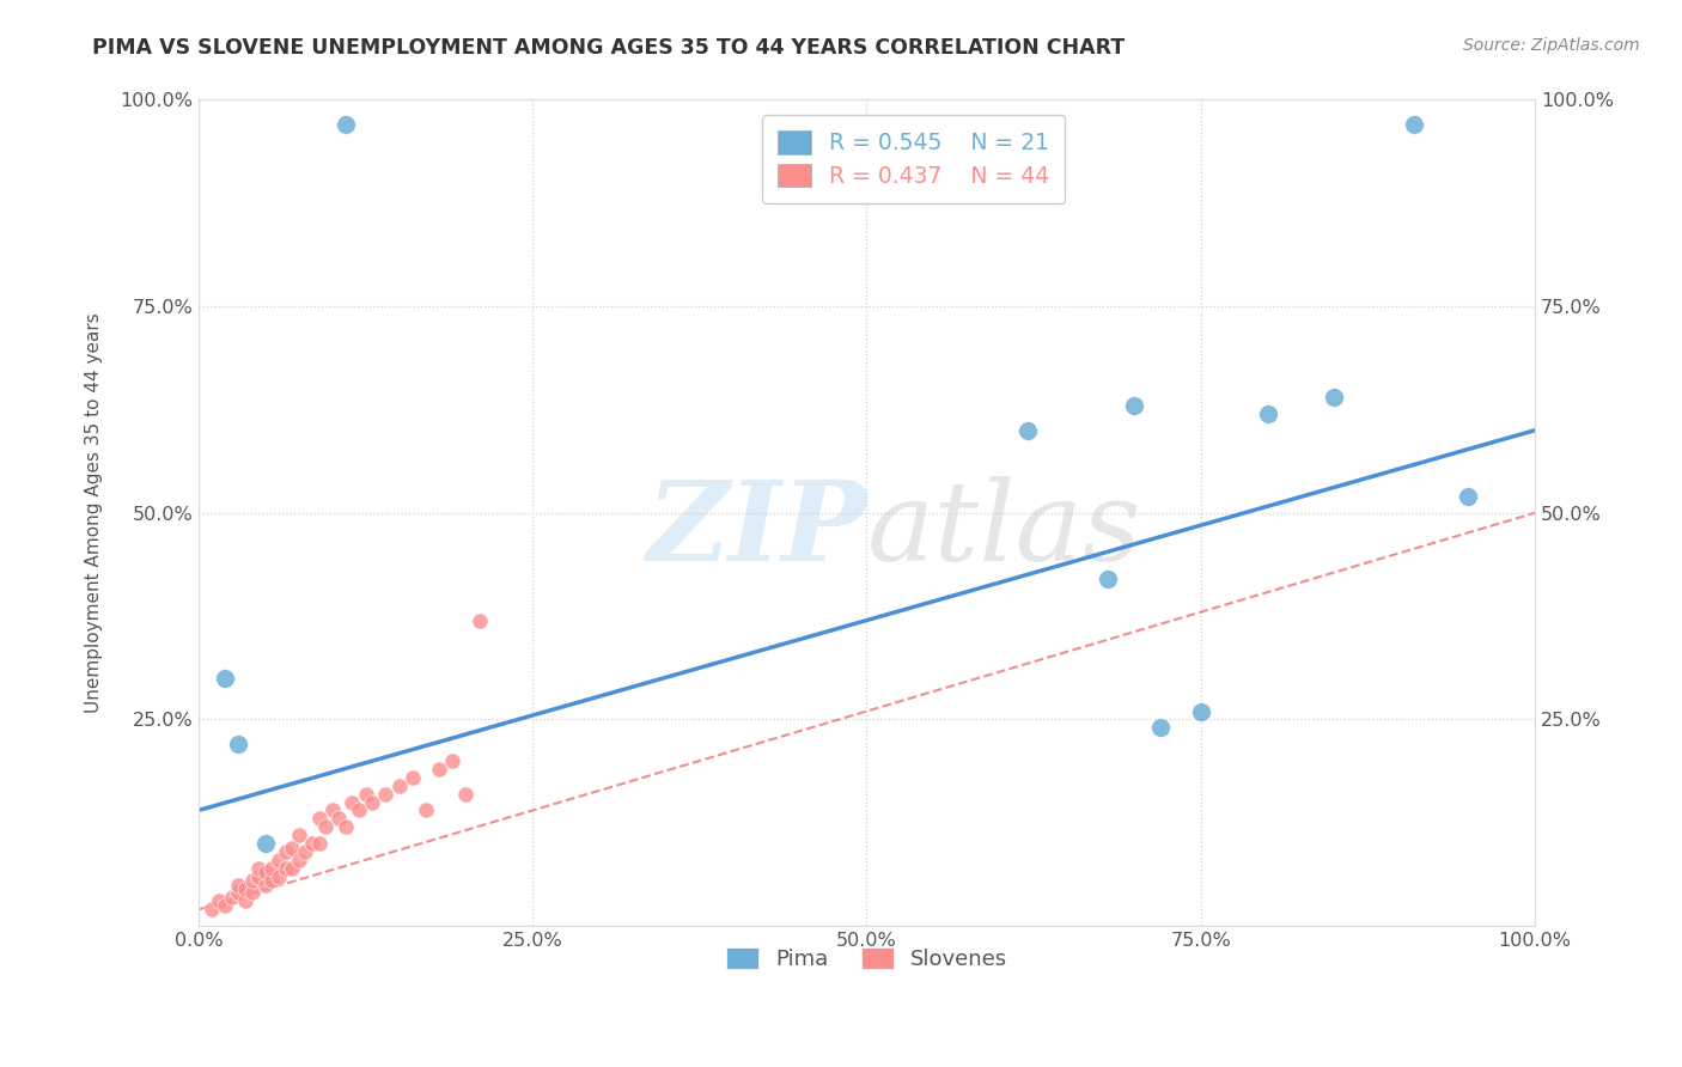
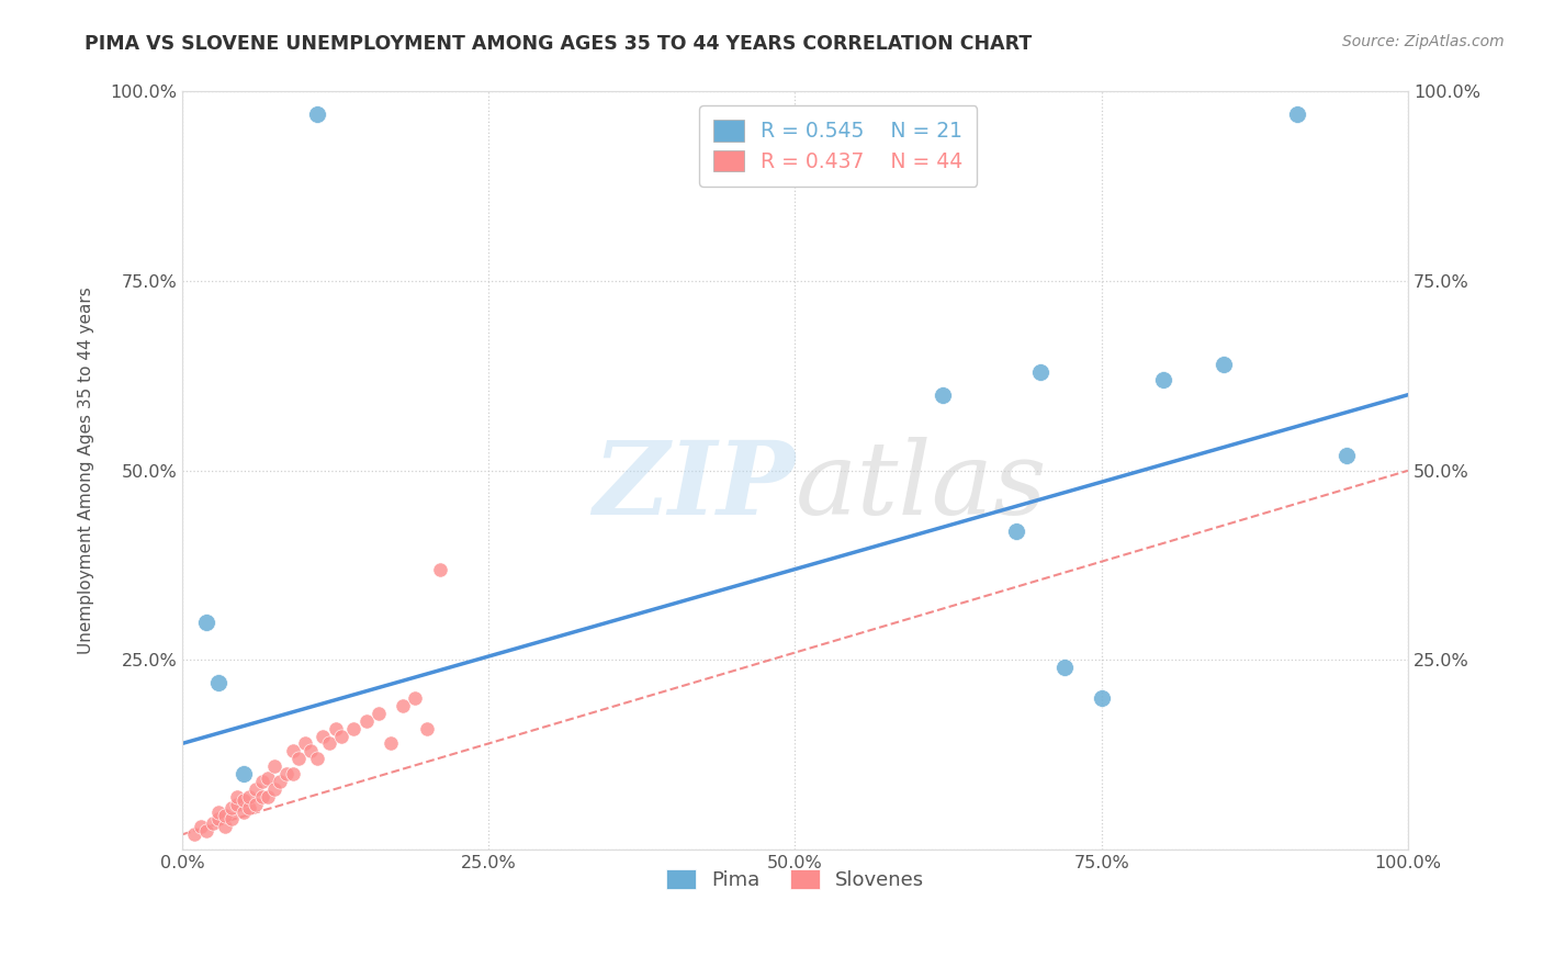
Pima/75.0%: 26% -> 20%
